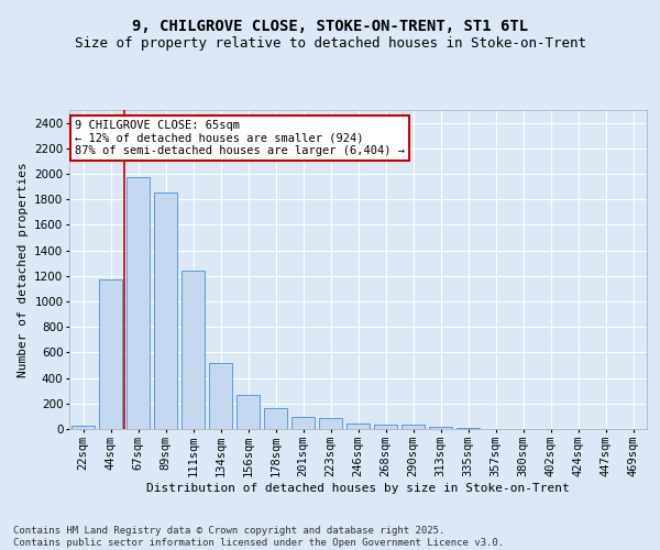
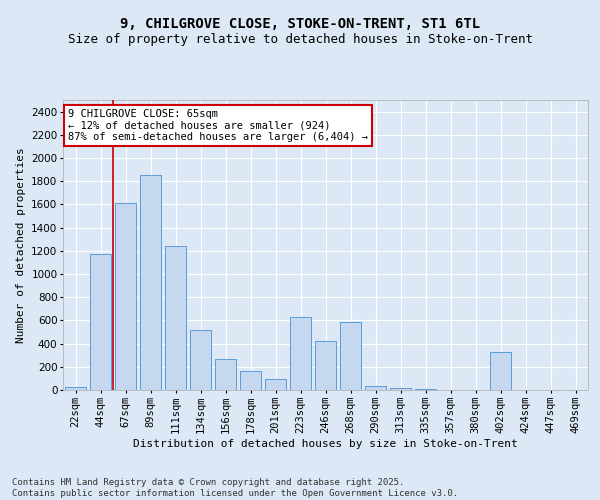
67sqm: 1980 -> 1610
223sqm: 90 -> 630
246sqm: 40 -> 420
268sqm: 40 -> 590
402sqm: 0 -> 330
